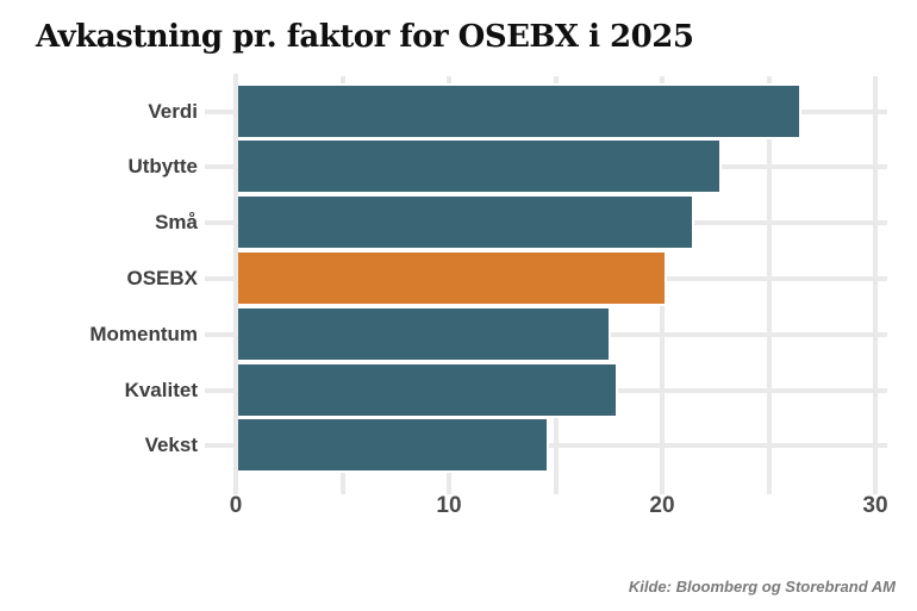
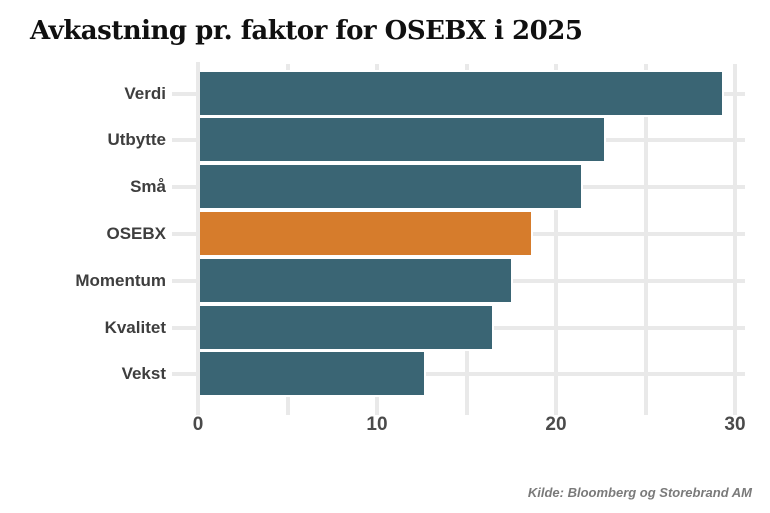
Verdi: 26.4 -> 29.3
OSEBX: 20.1 -> 18.6
Kvalitet: 17.8 -> 16.4
Vekst: 14.6 -> 12.6
